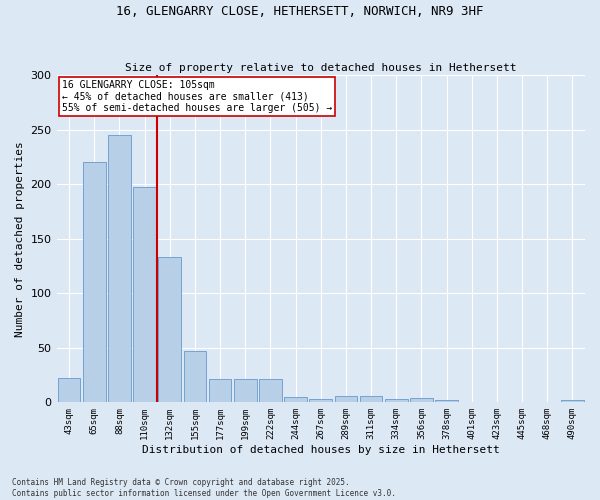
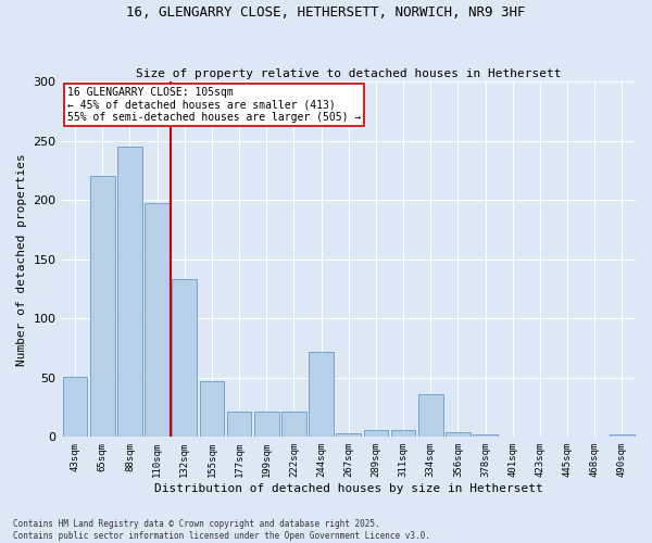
43sqm: 22 -> 51
244sqm: 5 -> 72
334sqm: 3 -> 36
